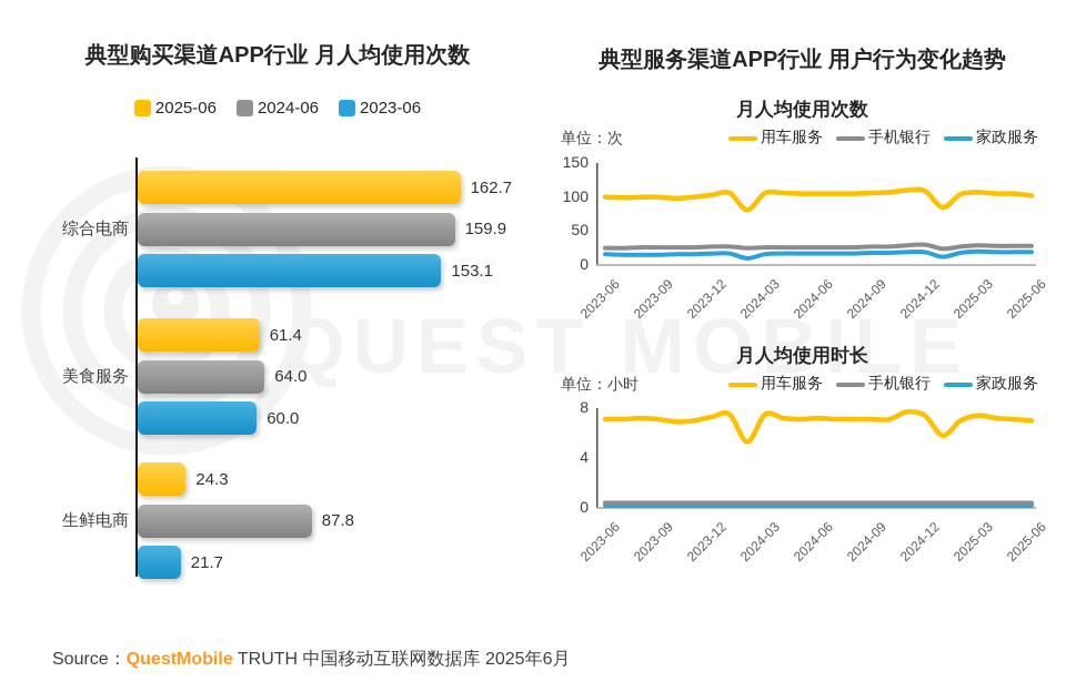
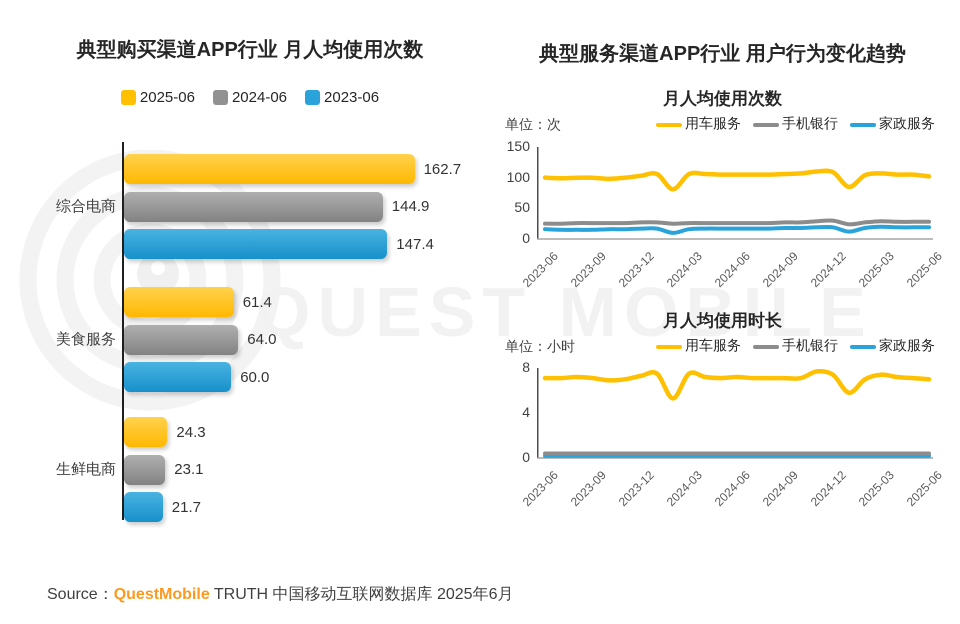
典型购买渠道APP行业 月人均使用次数/2024-06/综合电商: 159.9 -> 144.9
典型购买渠道APP行业 月人均使用次数/2023-06/综合电商: 153.1 -> 147.4
典型购买渠道APP行业 月人均使用次数/2024-06/生鲜电商: 87.8 -> 23.1
